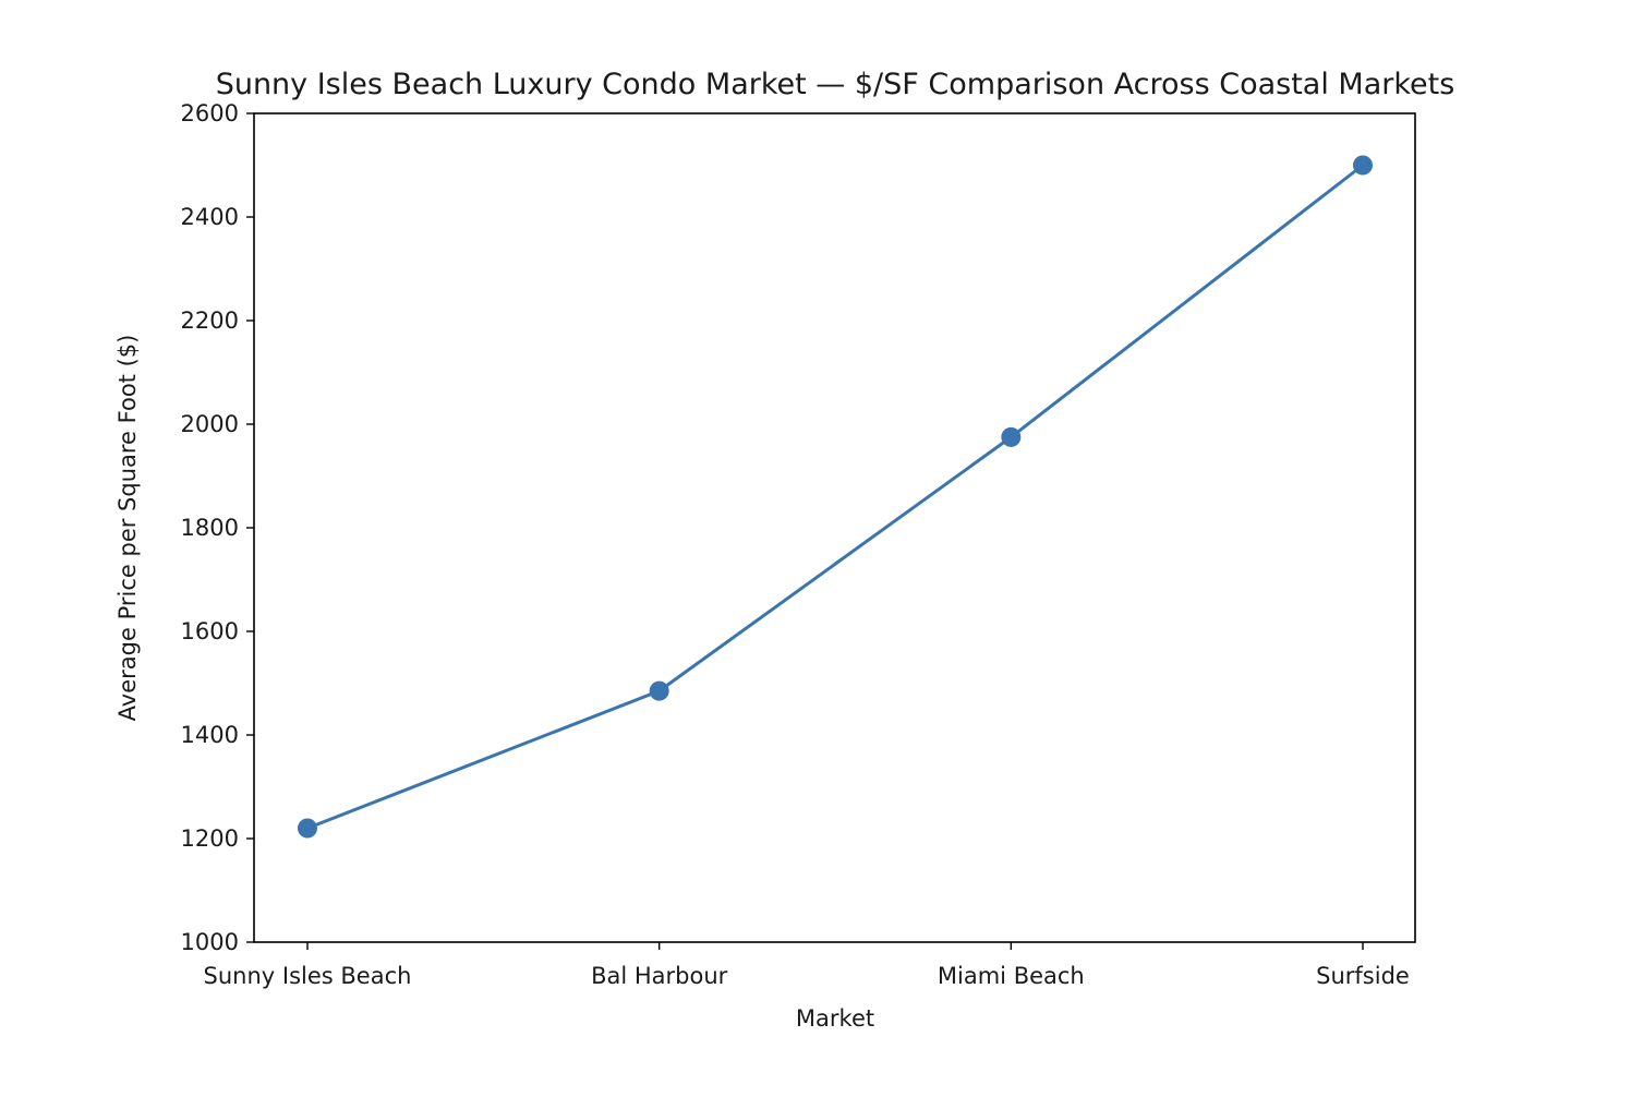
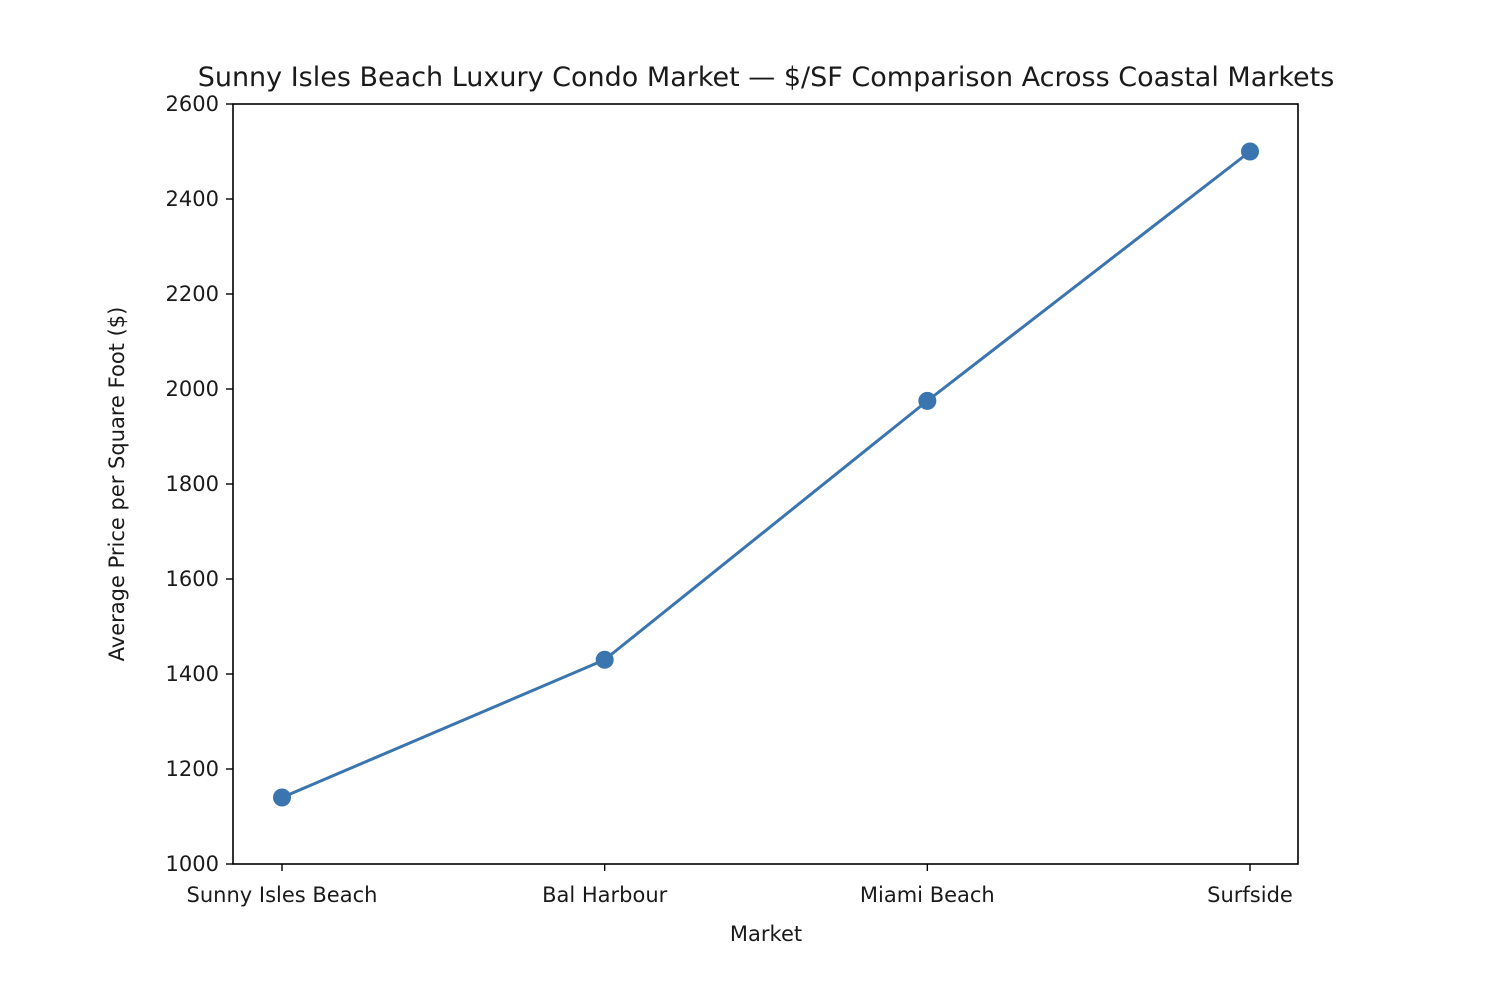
Sunny Isles Beach: 1220 -> 1140
Bal Harbour: 1480 -> 1430
